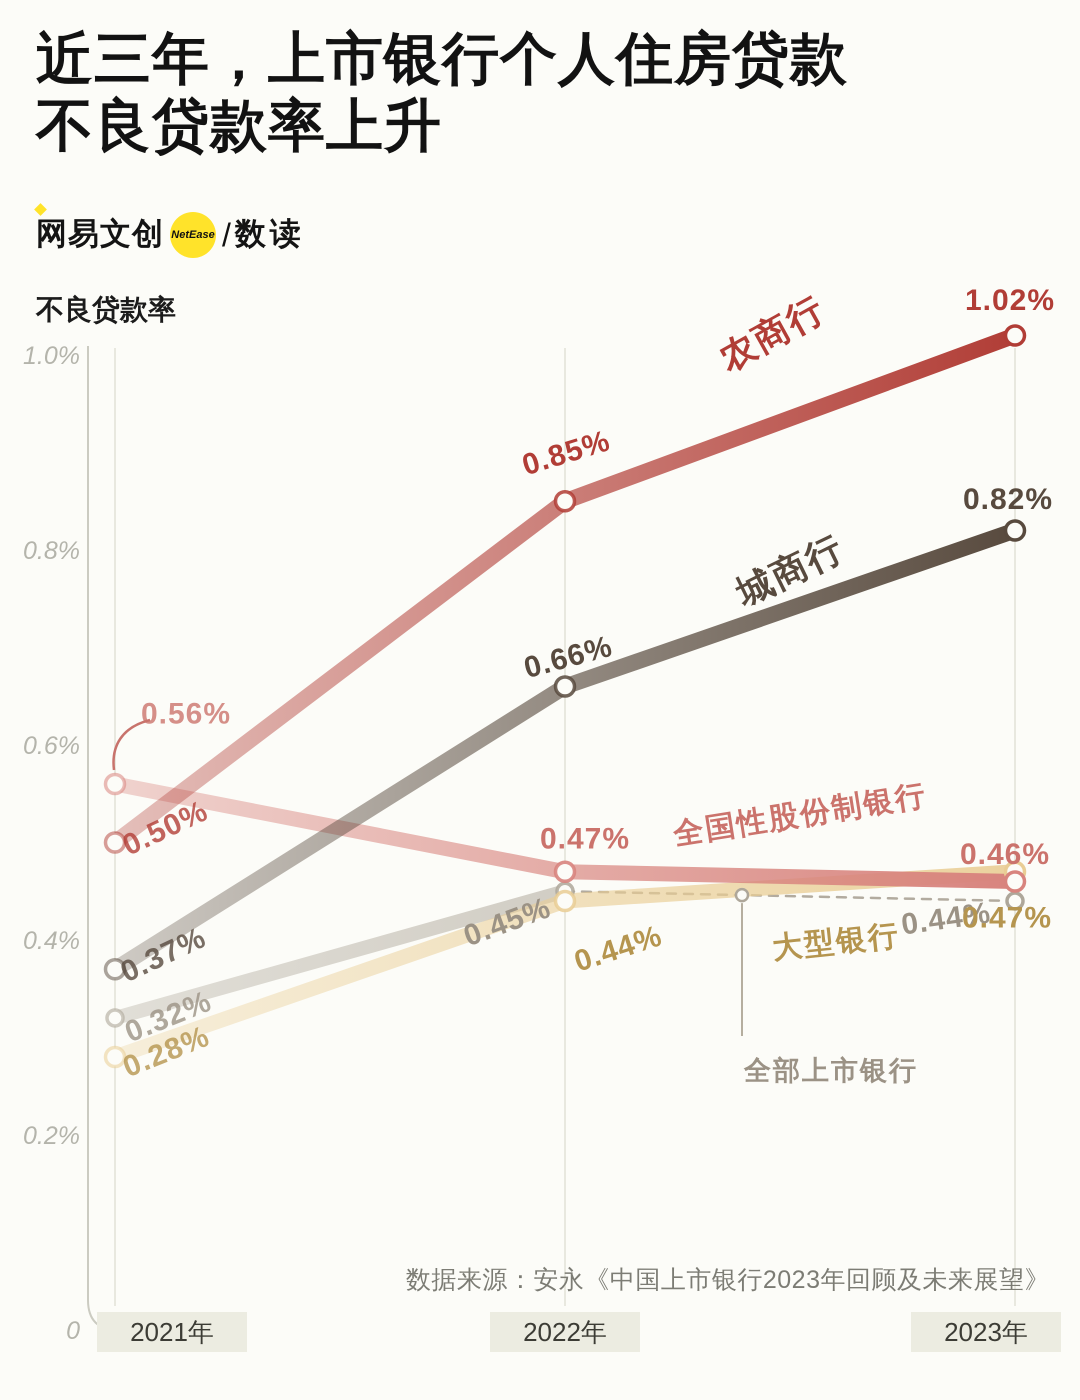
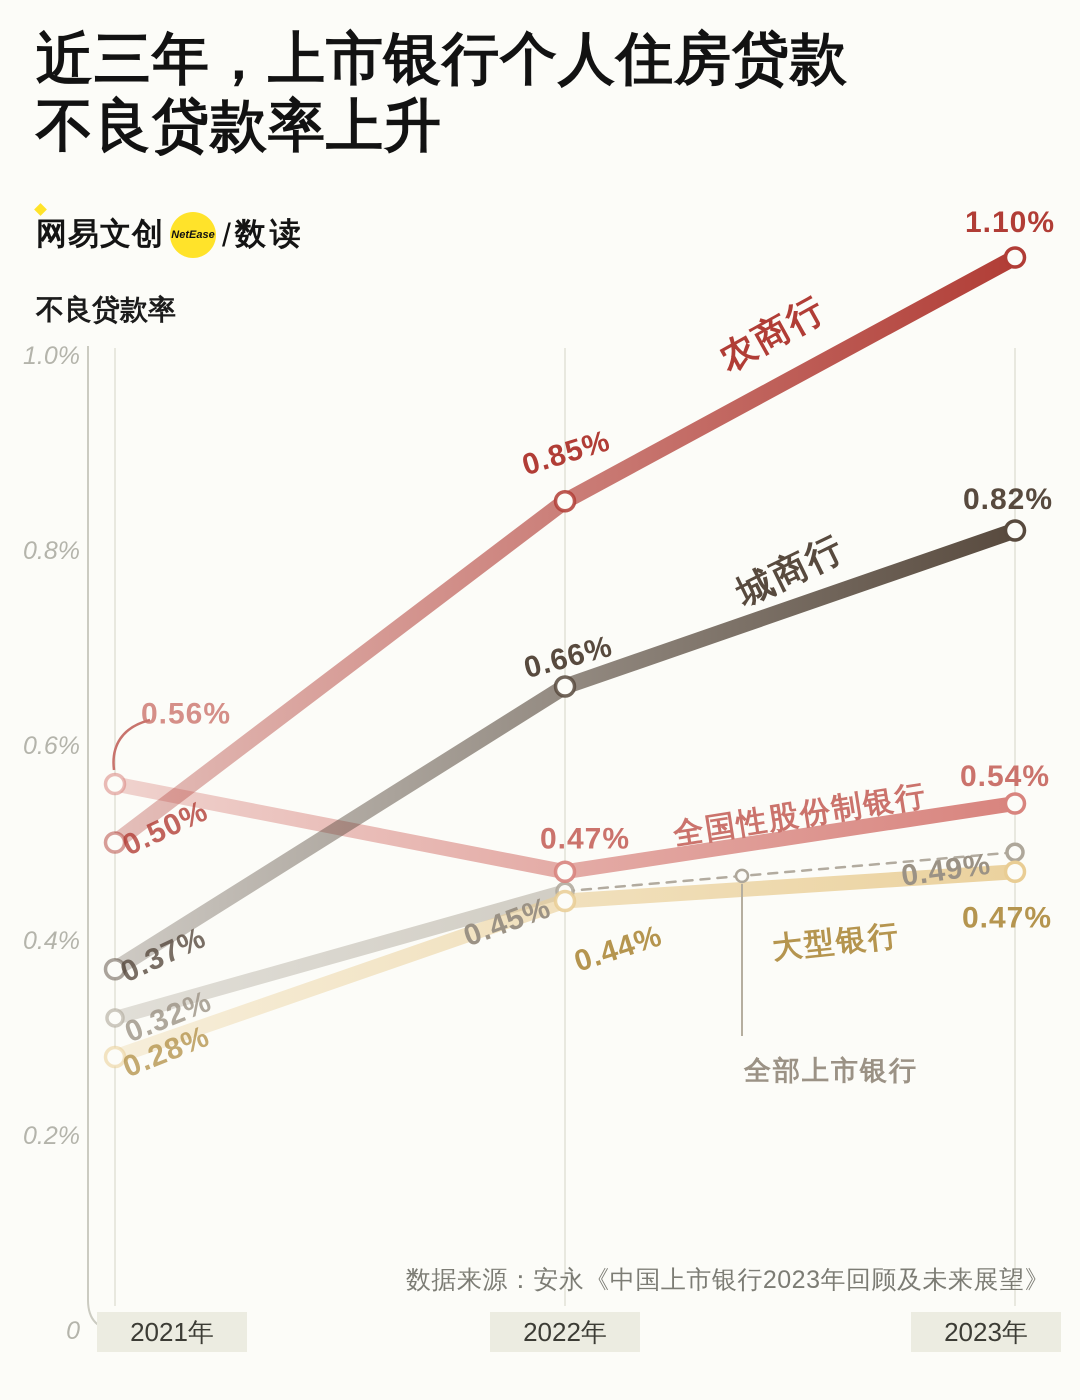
农商行/2023年: 1.02% -> 1.10%
全国性股份制银行/2023年: 0.46% -> 0.54%
全部上市银行/2023年: 0.44% -> 0.49%
